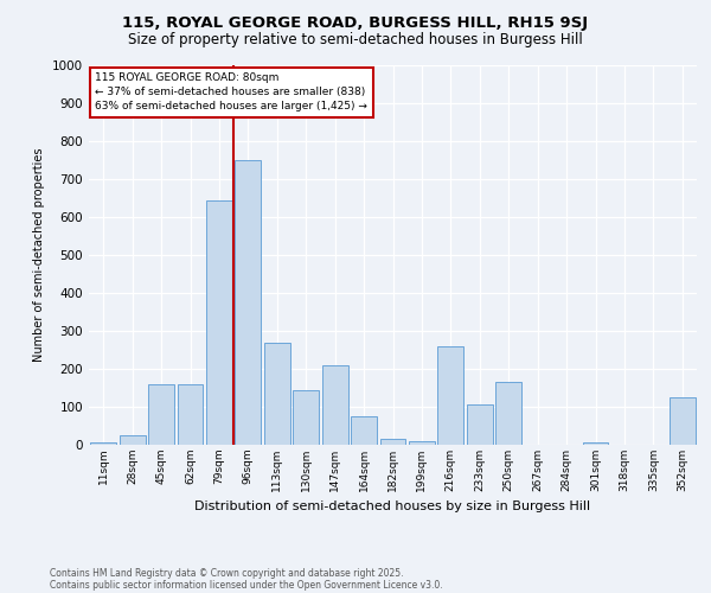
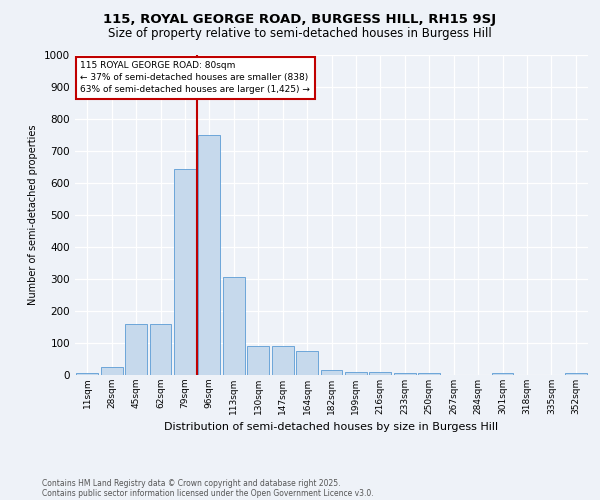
113sqm: 270 -> 305
130sqm: 145 -> 90
147sqm: 210 -> 90
216sqm: 260 -> 10
233sqm: 105 -> 5
250sqm: 165 -> 5
352sqm: 125 -> 5
